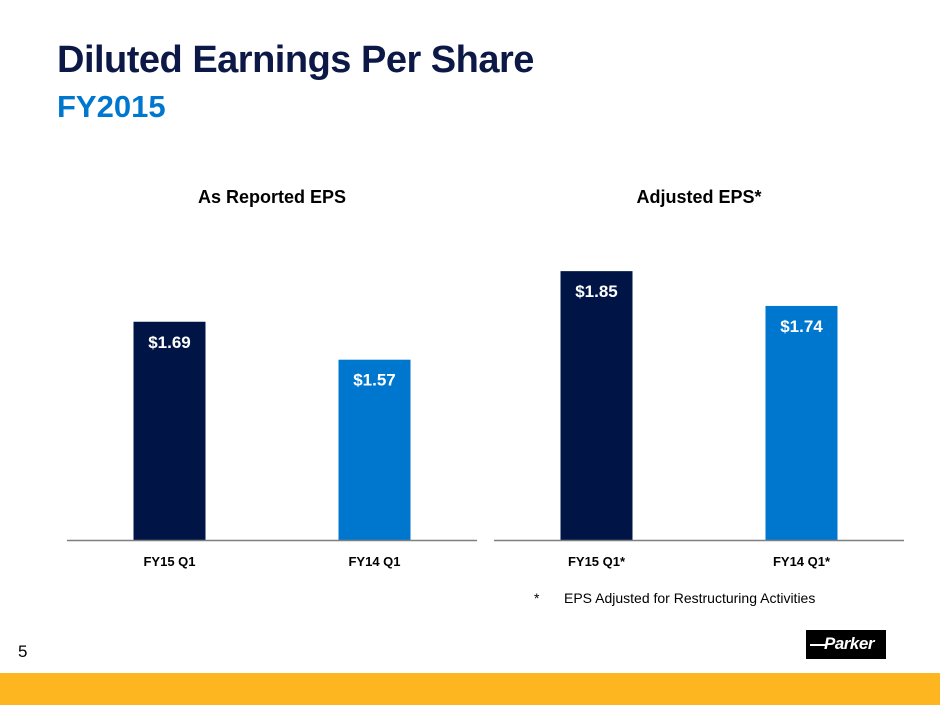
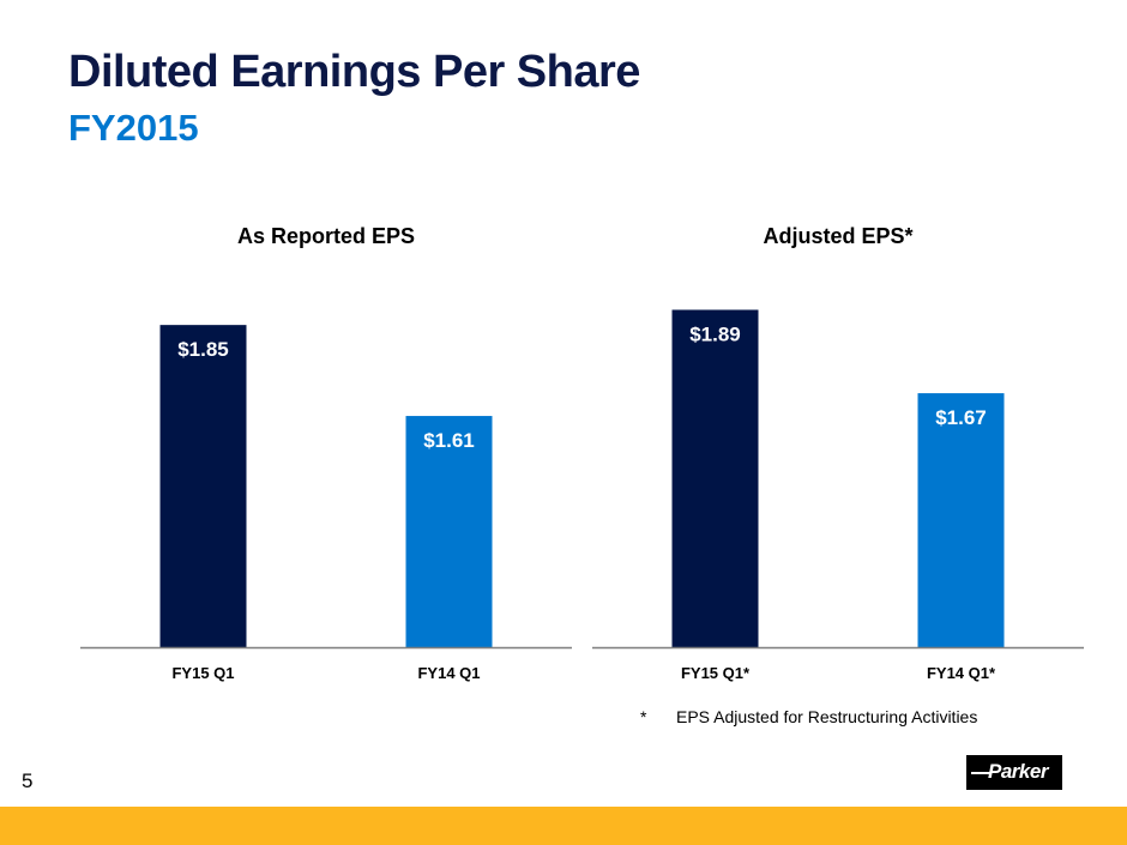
As Reported EPS/FY15 Q1: $1.69 -> $1.85
As Reported EPS/FY14 Q1: $1.57 -> $1.61
Adjusted EPS*/FY15 Q1*: $1.85 -> $1.89
Adjusted EPS*/FY14 Q1*: $1.74 -> $1.67
